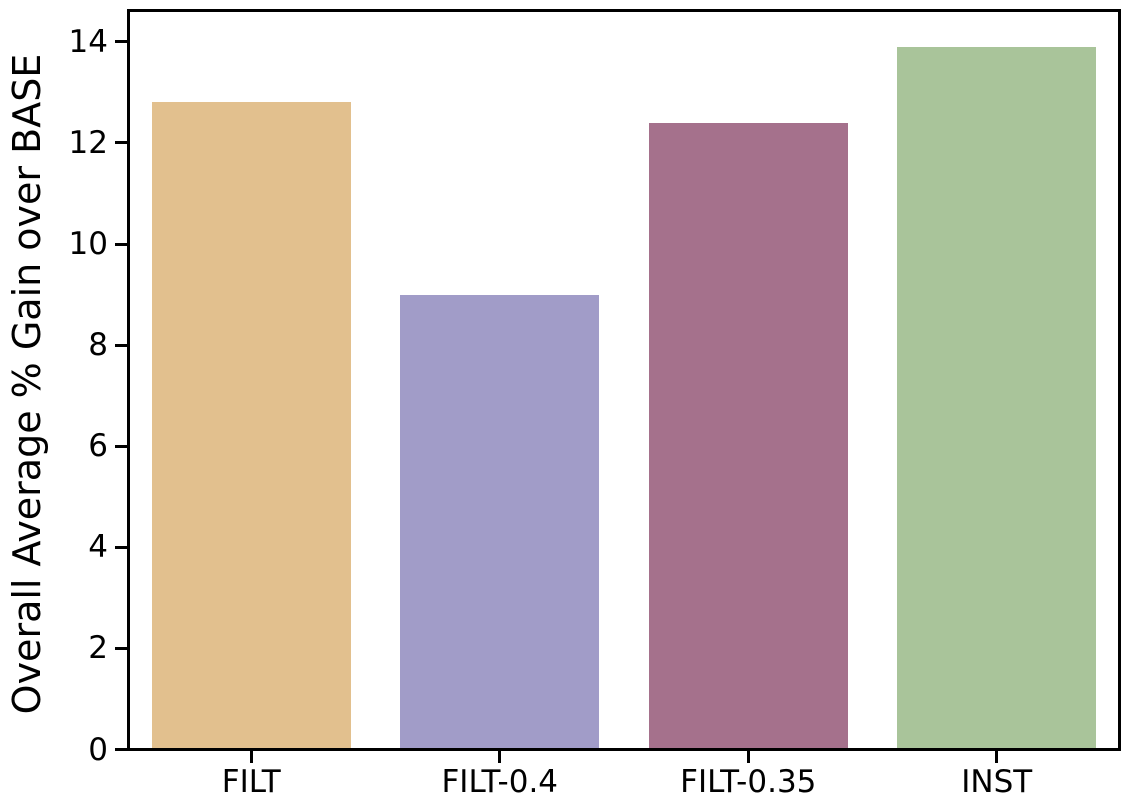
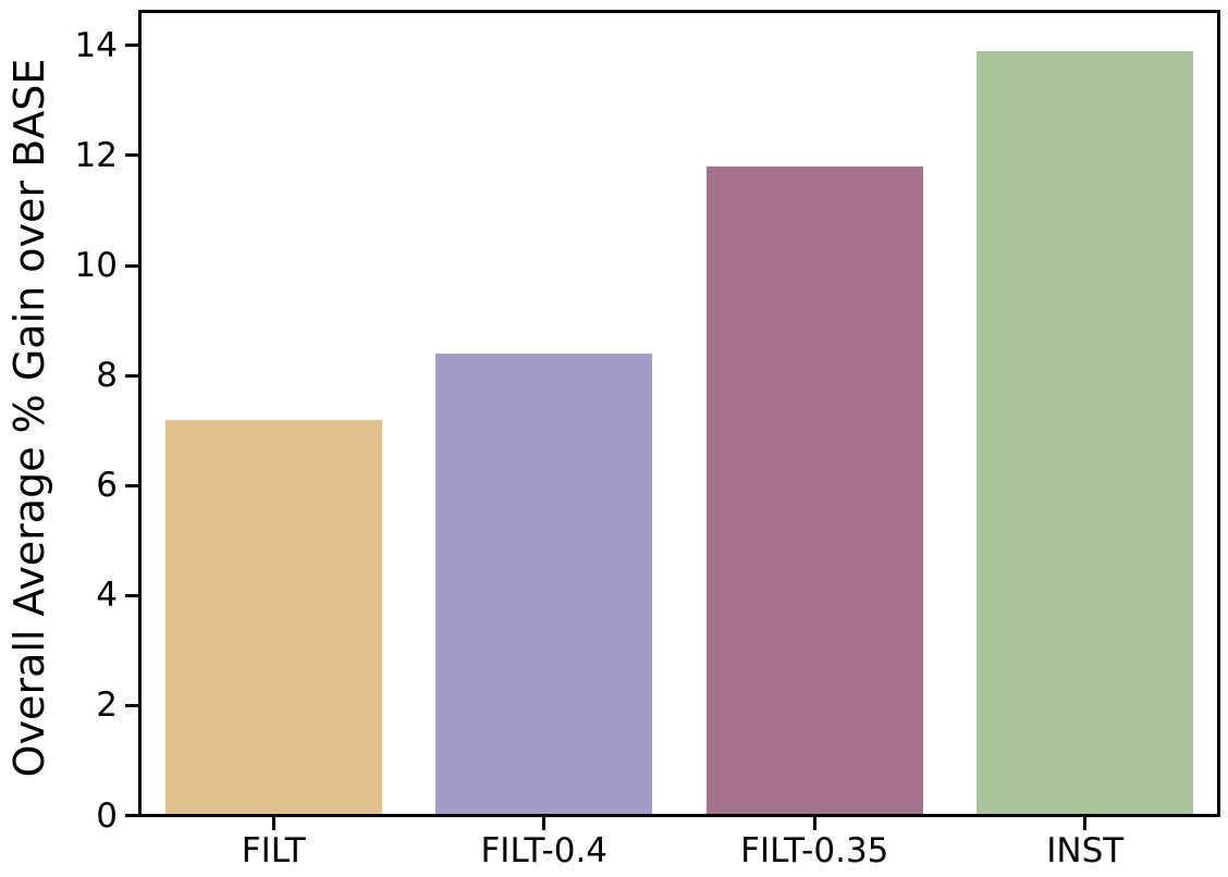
FILT: 12.8 -> 7.2
FILT-0.4: 9.0 -> 8.4
FILT-0.35: 12.4 -> 11.8
